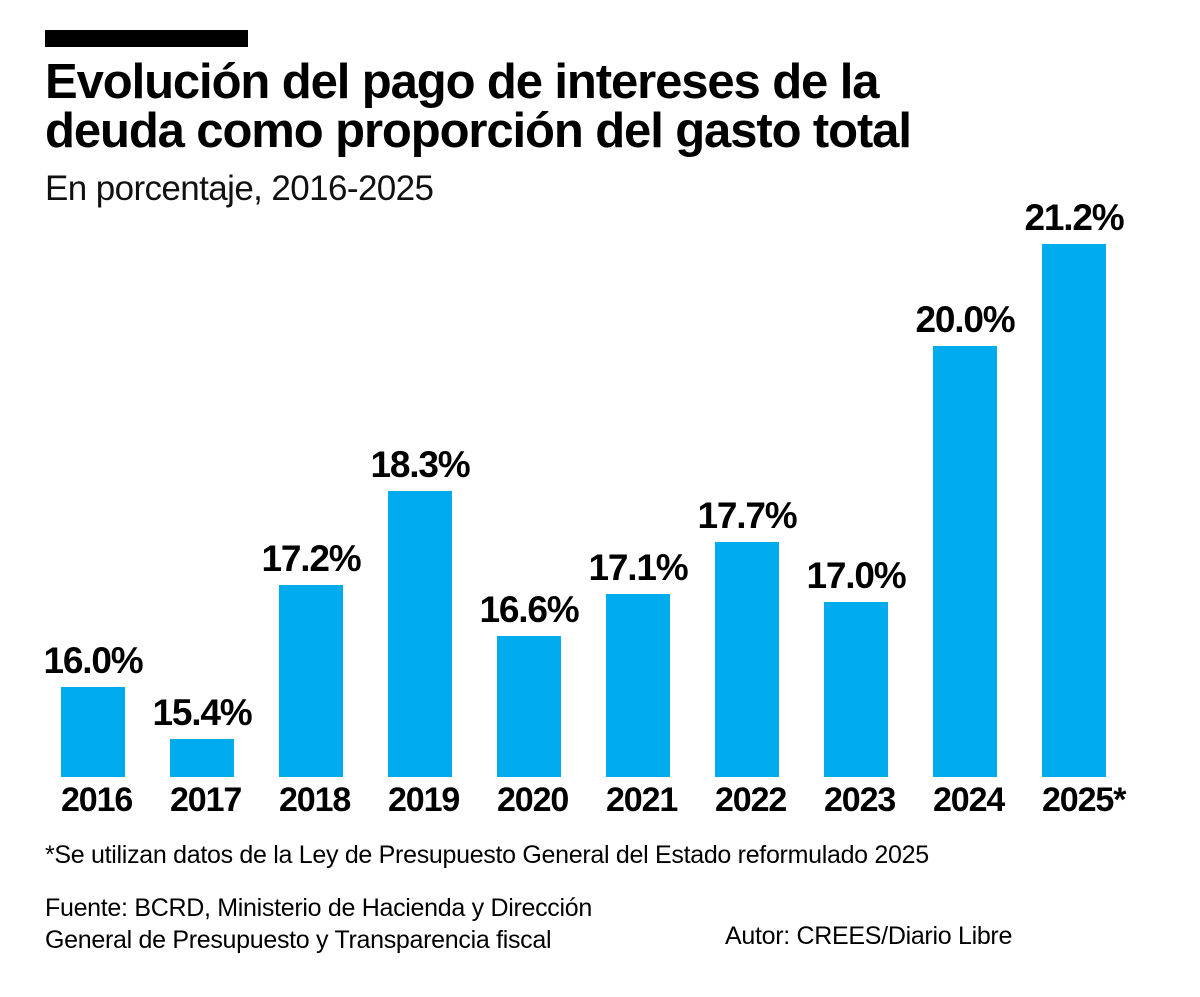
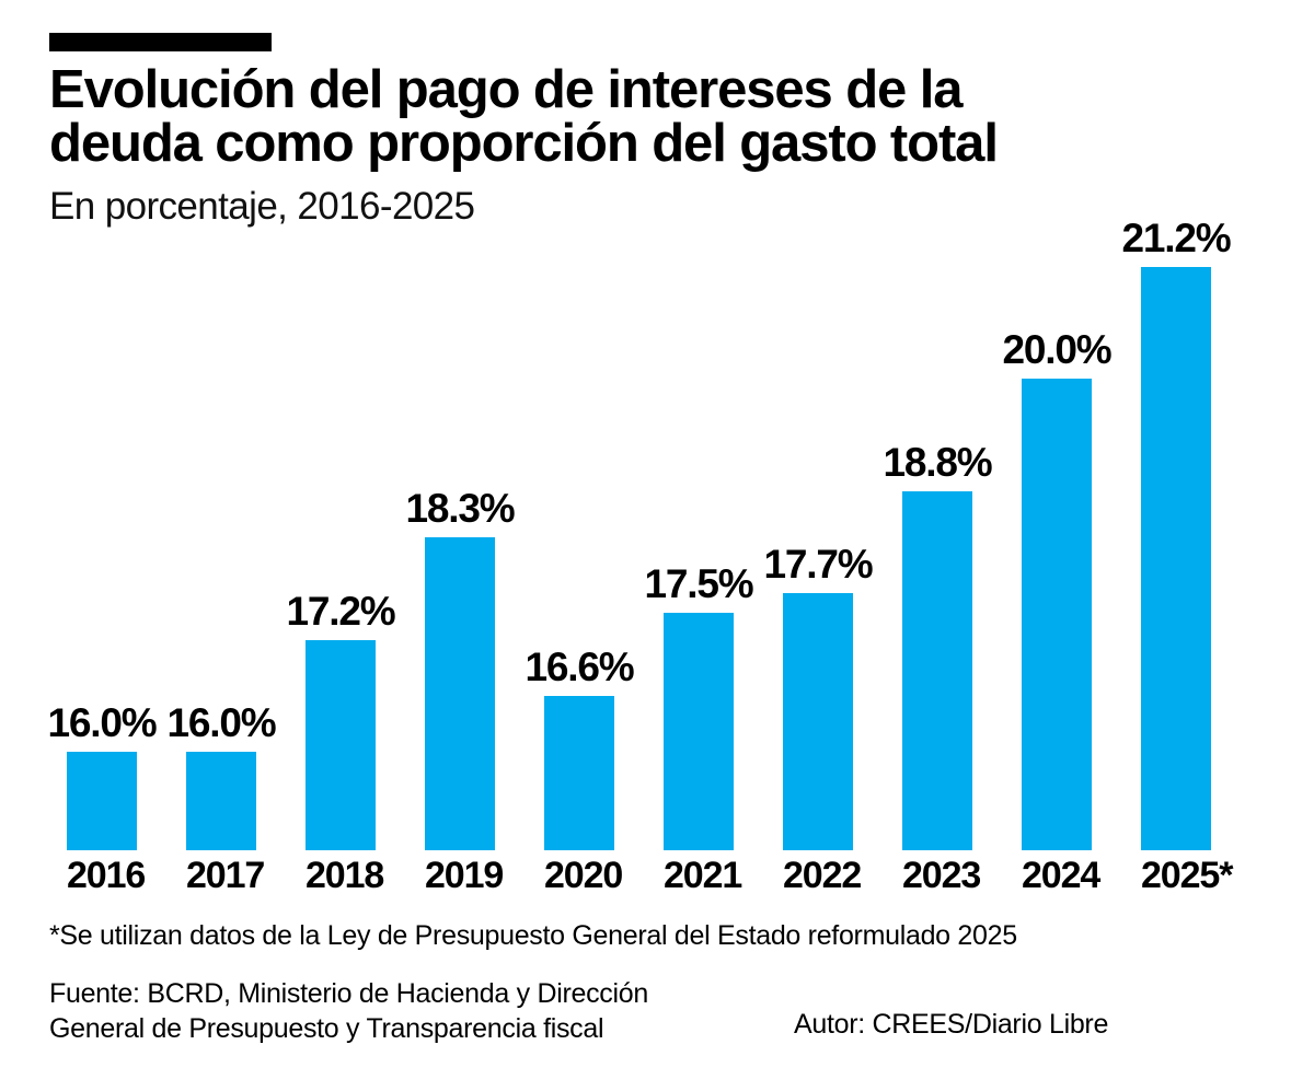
2017: 15.4% -> 16.0%
2021: 17.1% -> 17.5%
2023: 17.0% -> 18.8%
